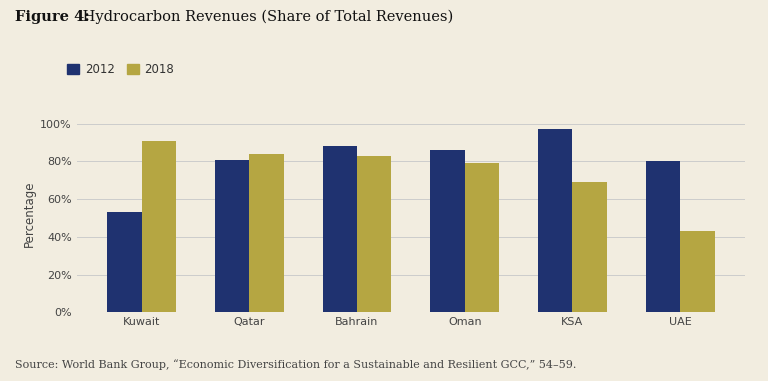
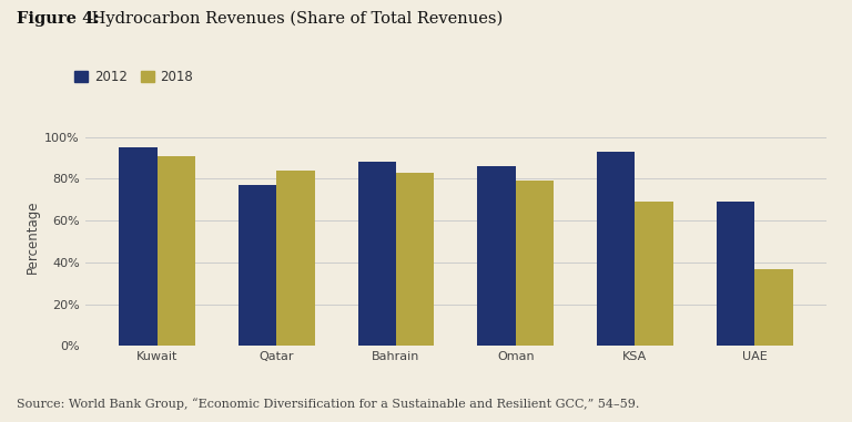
2012/Kuwait: 53% -> 95%
2012/Qatar: 81% -> 77%
2012/KSA: 97% -> 93%
2012/UAE: 80% -> 69%
2018/UAE: 43% -> 37%
